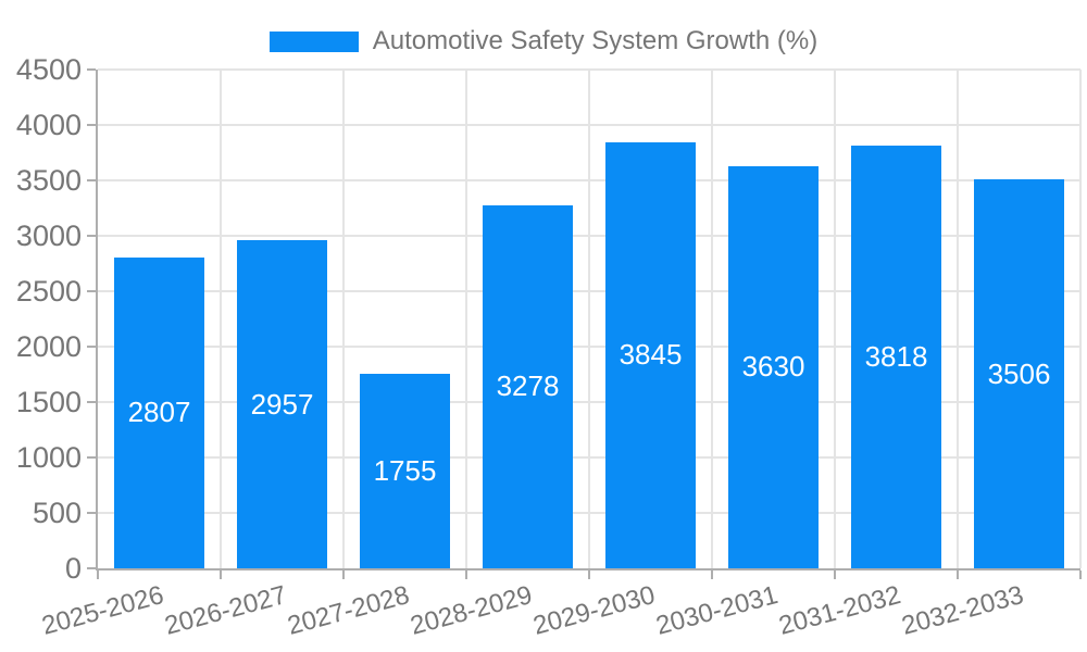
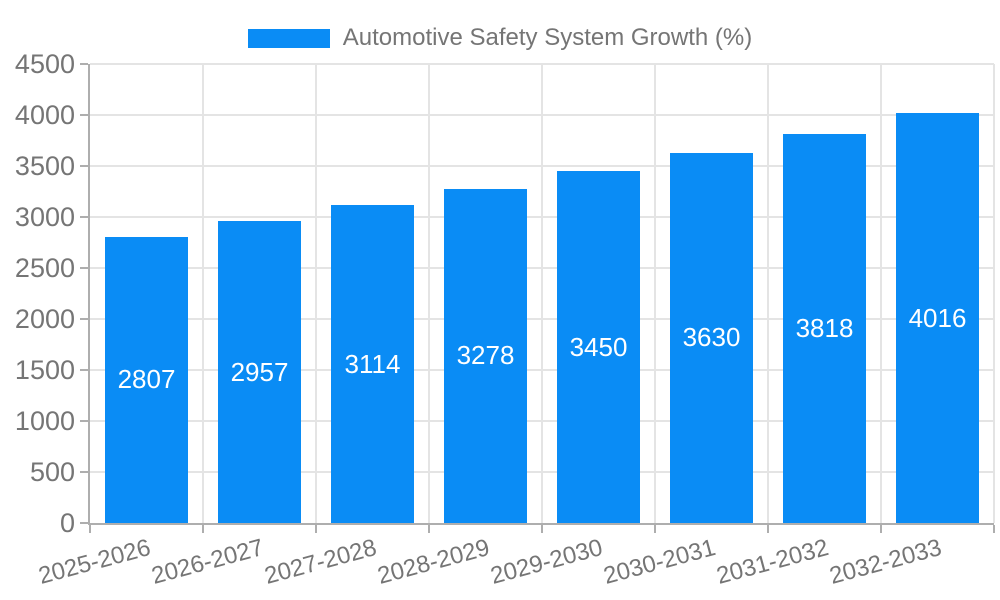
2027-2028: 1755 -> 3114
2029-2030: 3845 -> 3450
2032-2033: 3506 -> 4016
